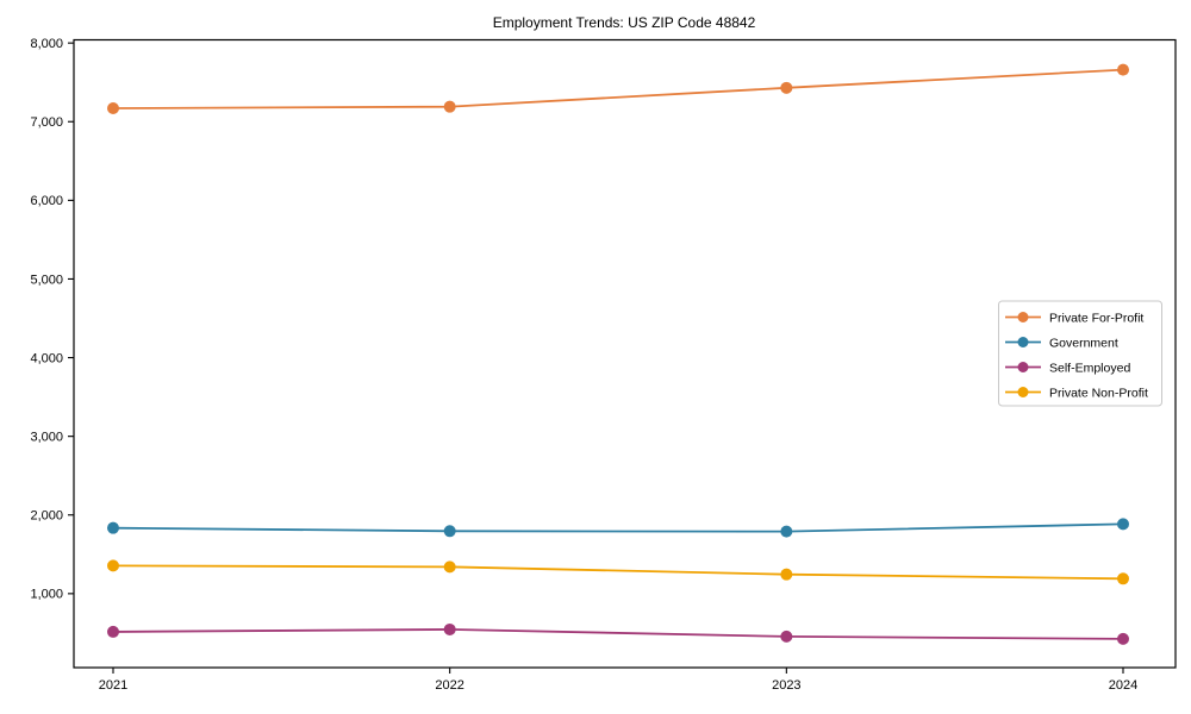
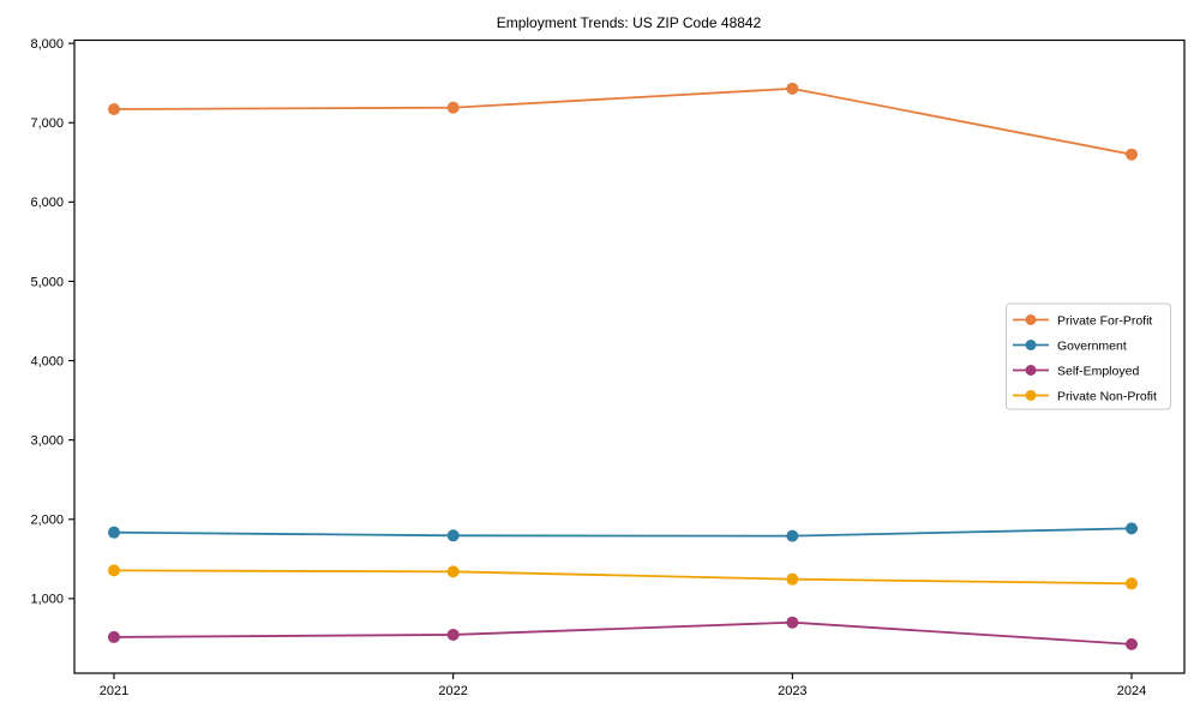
Self-Employed/2023: 500 -> 700
Private For-Profit/2024: 7700 -> 6600
